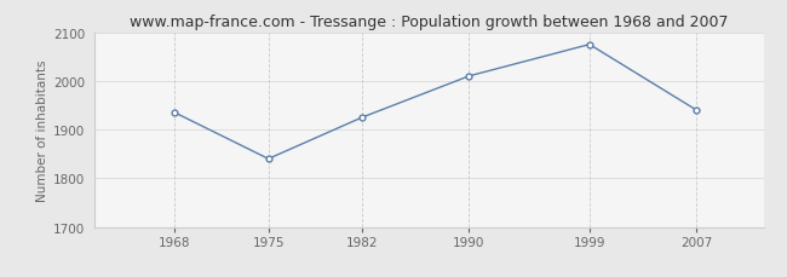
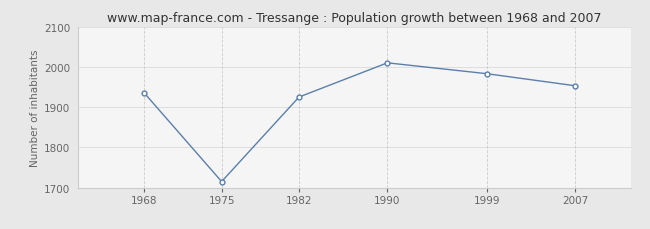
1975: 1840 -> 1715
1999: 2075 -> 1983
2007: 1940 -> 1953
